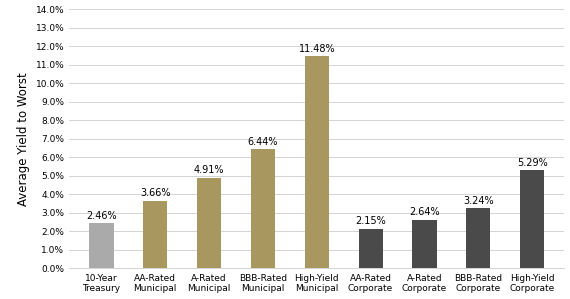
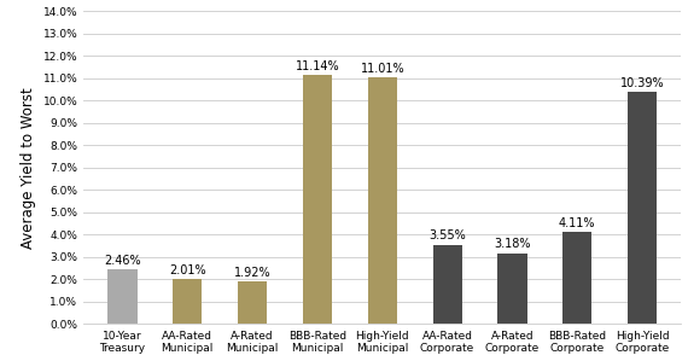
AA-Rated Municipal: 3.66% -> 2.01%
A-Rated Municipal: 4.91% -> 1.92%
BBB-Rated Municipal: 6.44% -> 11.14%
High-Yield Municipal: 11.48% -> 11.01%
AA-Rated Corporate: 2.15% -> 3.55%
A-Rated Corporate: 2.64% -> 3.18%
BBB-Rated Corporate: 3.24% -> 4.11%
High-Yield Corporate: 5.29% -> 10.39%
